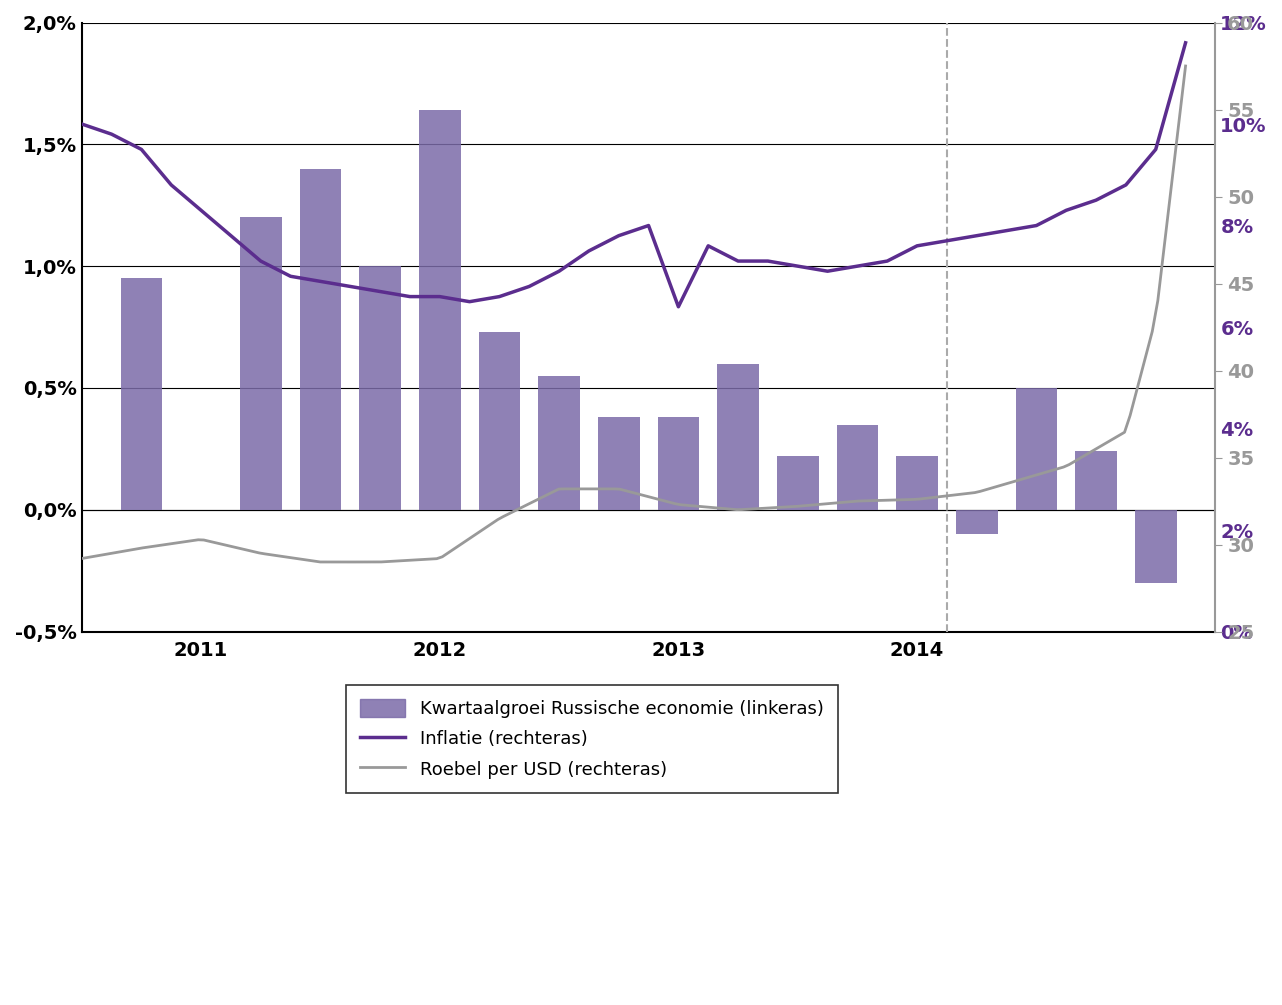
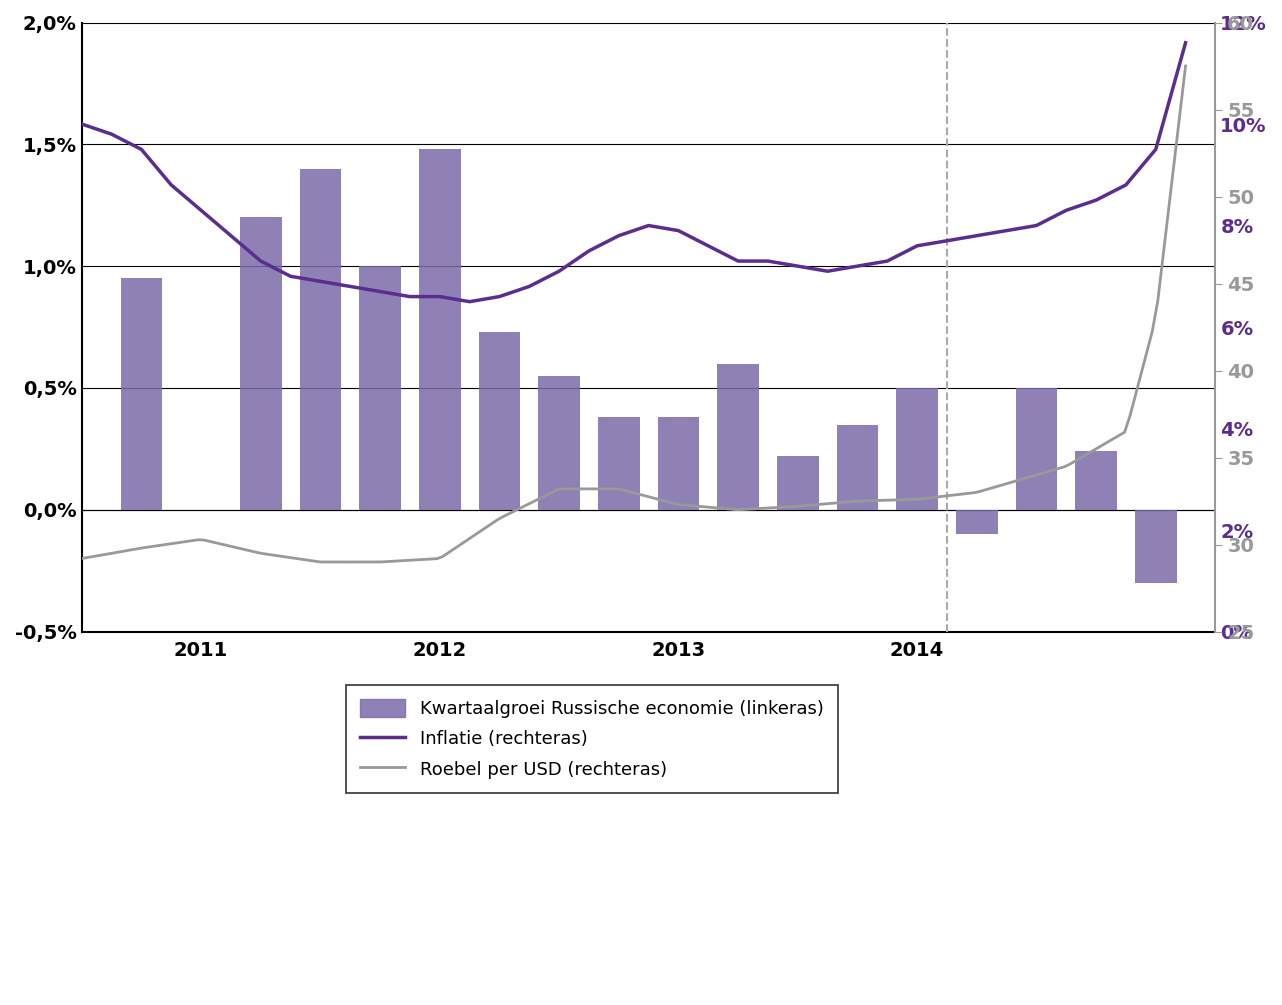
Kwartaalgroei Russische economie (linkeras)/2012: 1,64% -> 1,48%
Inflatie (rechteras)/2013: 6.4% -> 7.9%
Kwartaalgroei Russische economie (linkeras)/2014: 0,22% -> 0,50%
